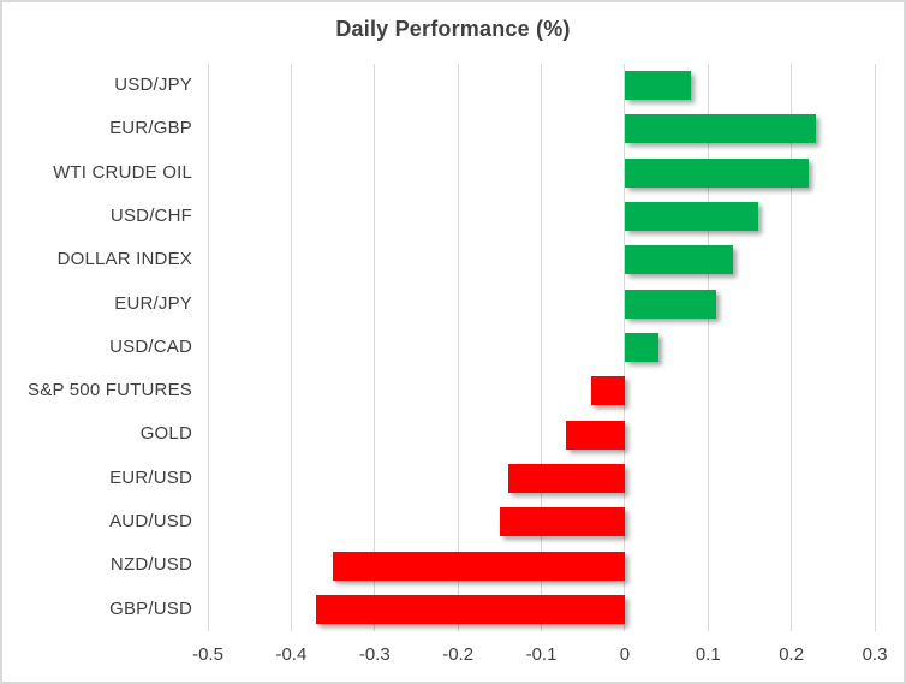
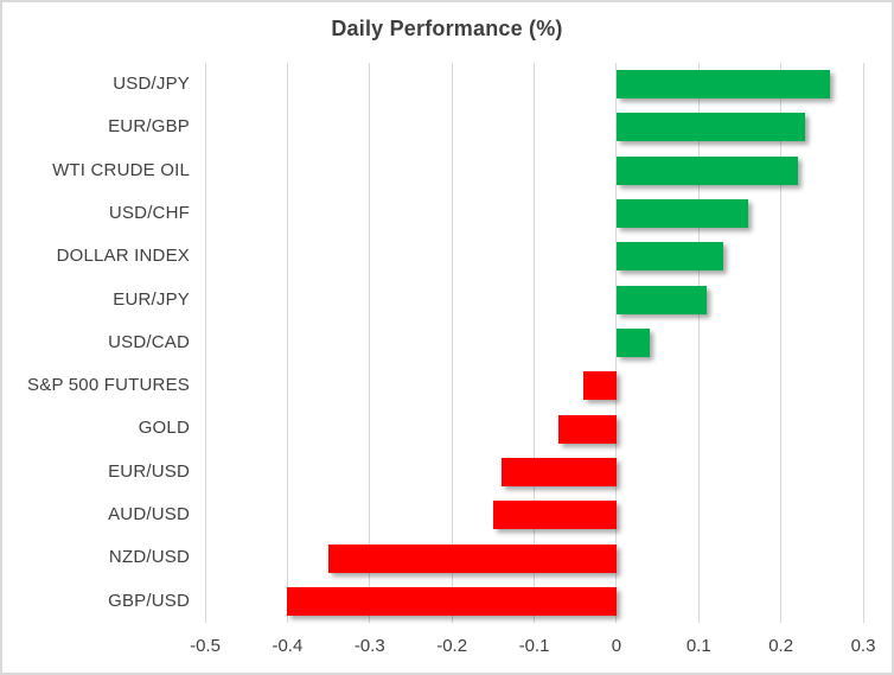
USD/JPY: 0.08 -> 0.26
GBP/USD: -0.37 -> -0.40
